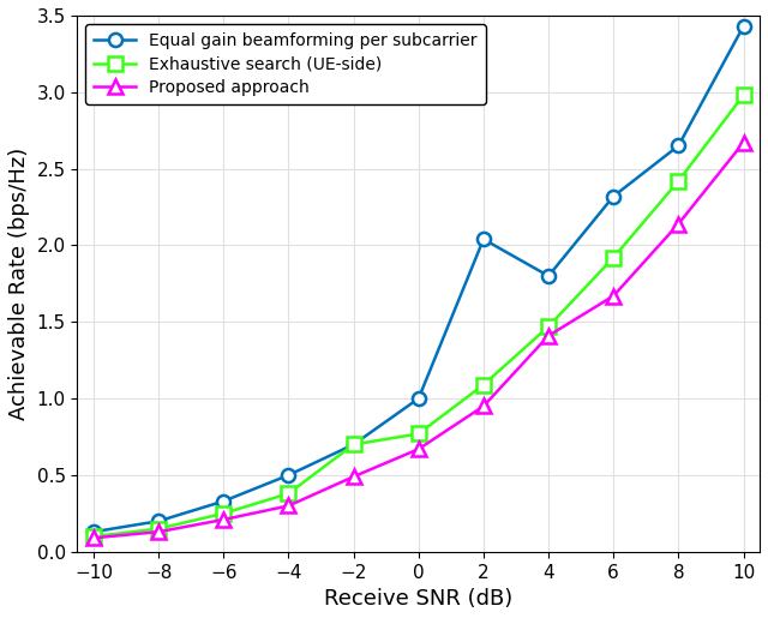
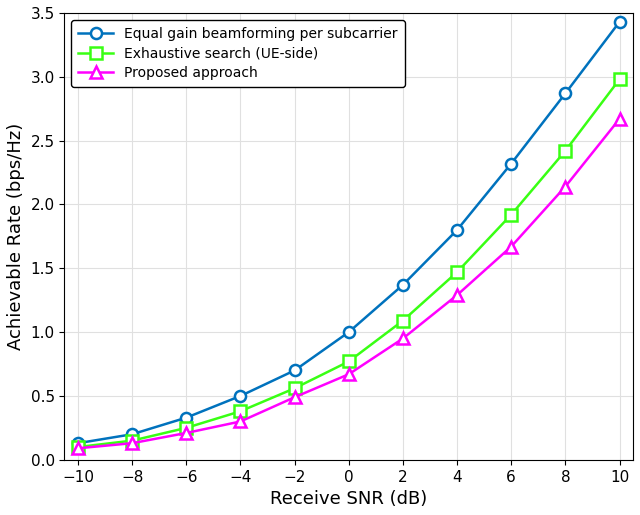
Exhaustive search (UE-side)/−2: 0.70 -> 0.56
Equal gain beamforming per subcarrier/2: 2.04 -> 1.37
Proposed approach/4: 1.41 -> 1.29
Equal gain beamforming per subcarrier/8: 2.65 -> 2.87
